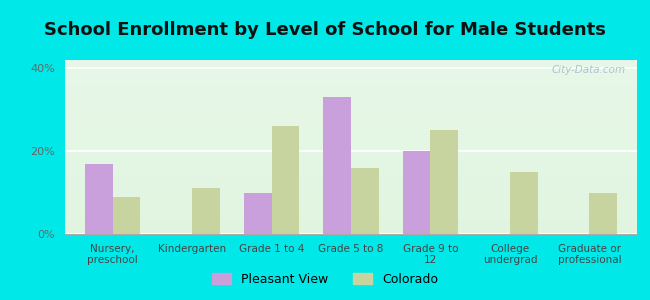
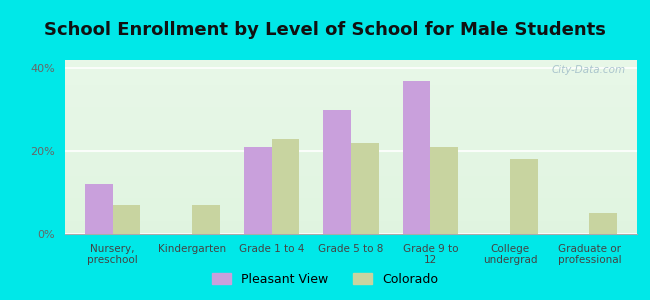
Pleasant View/Nursery, preschool: 17% -> 12%
Colorado/Nursery, preschool: 9% -> 7%
Colorado/Kindergarten: 11% -> 7%
Pleasant View/Grade 1 to 4: 10% -> 21%
Colorado/Grade 1 to 4: 26% -> 23%
Pleasant View/Grade 5 to 8: 33% -> 30%
Colorado/Grade 5 to 8: 16% -> 22%
Pleasant View/Grade 9 to 12: 20% -> 37%
Colorado/Grade 9 to 12: 25% -> 21%
Colorado/College undergrad: 15% -> 18%
Colorado/Graduate or professional: 10% -> 5%
